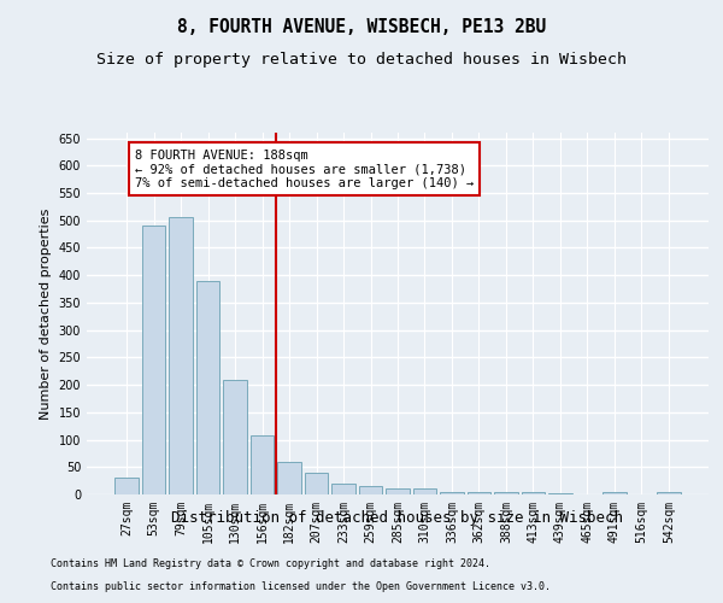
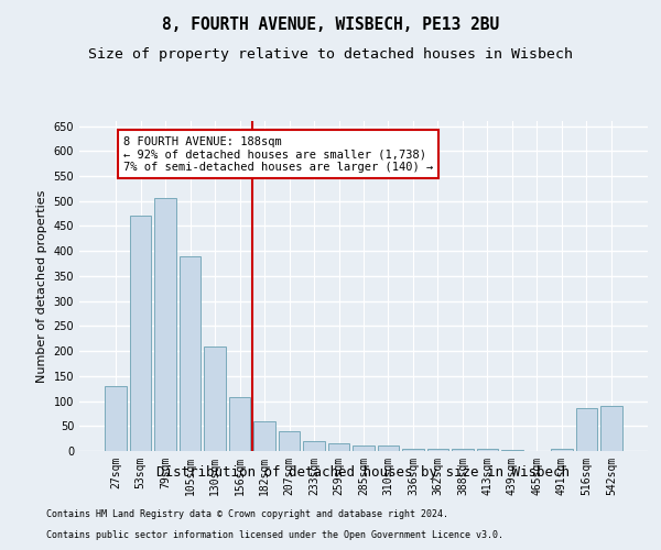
27sqm: 30 -> 130
53sqm: 490 -> 470
516sqm: 1 -> 85
542sqm: 5 -> 90
